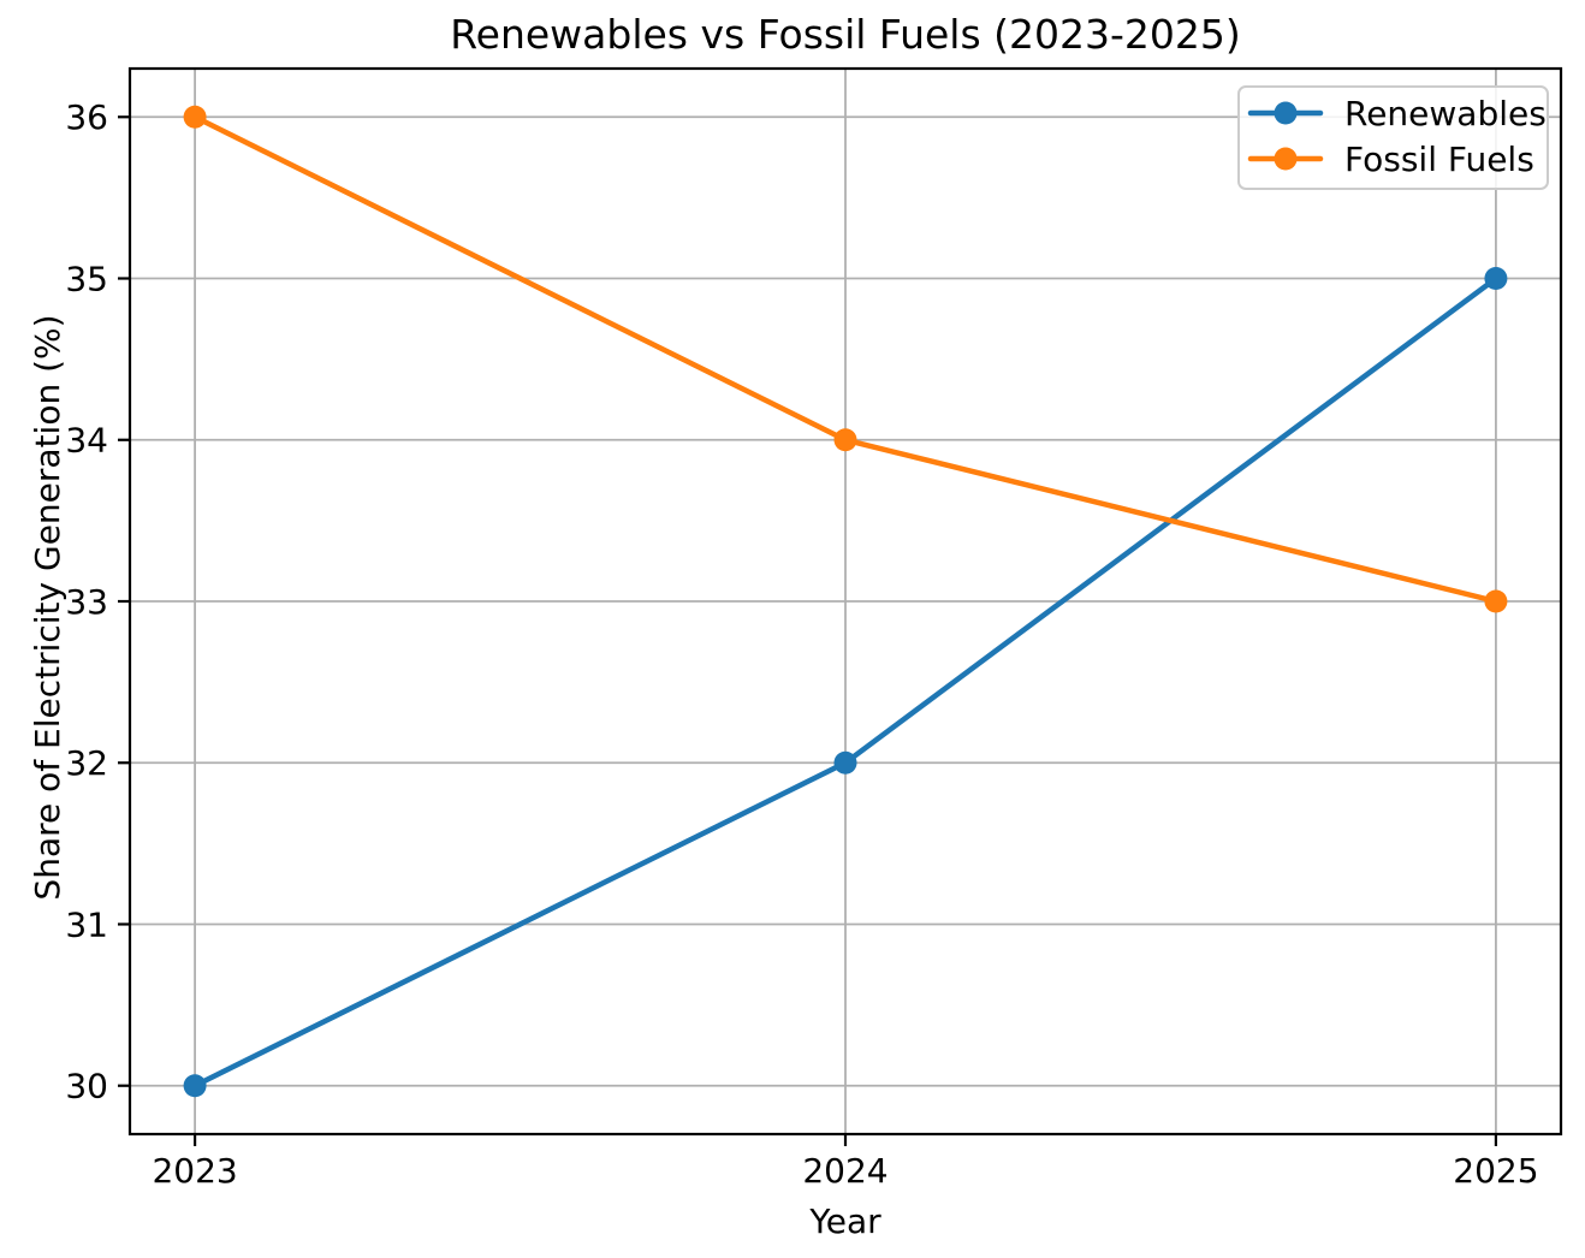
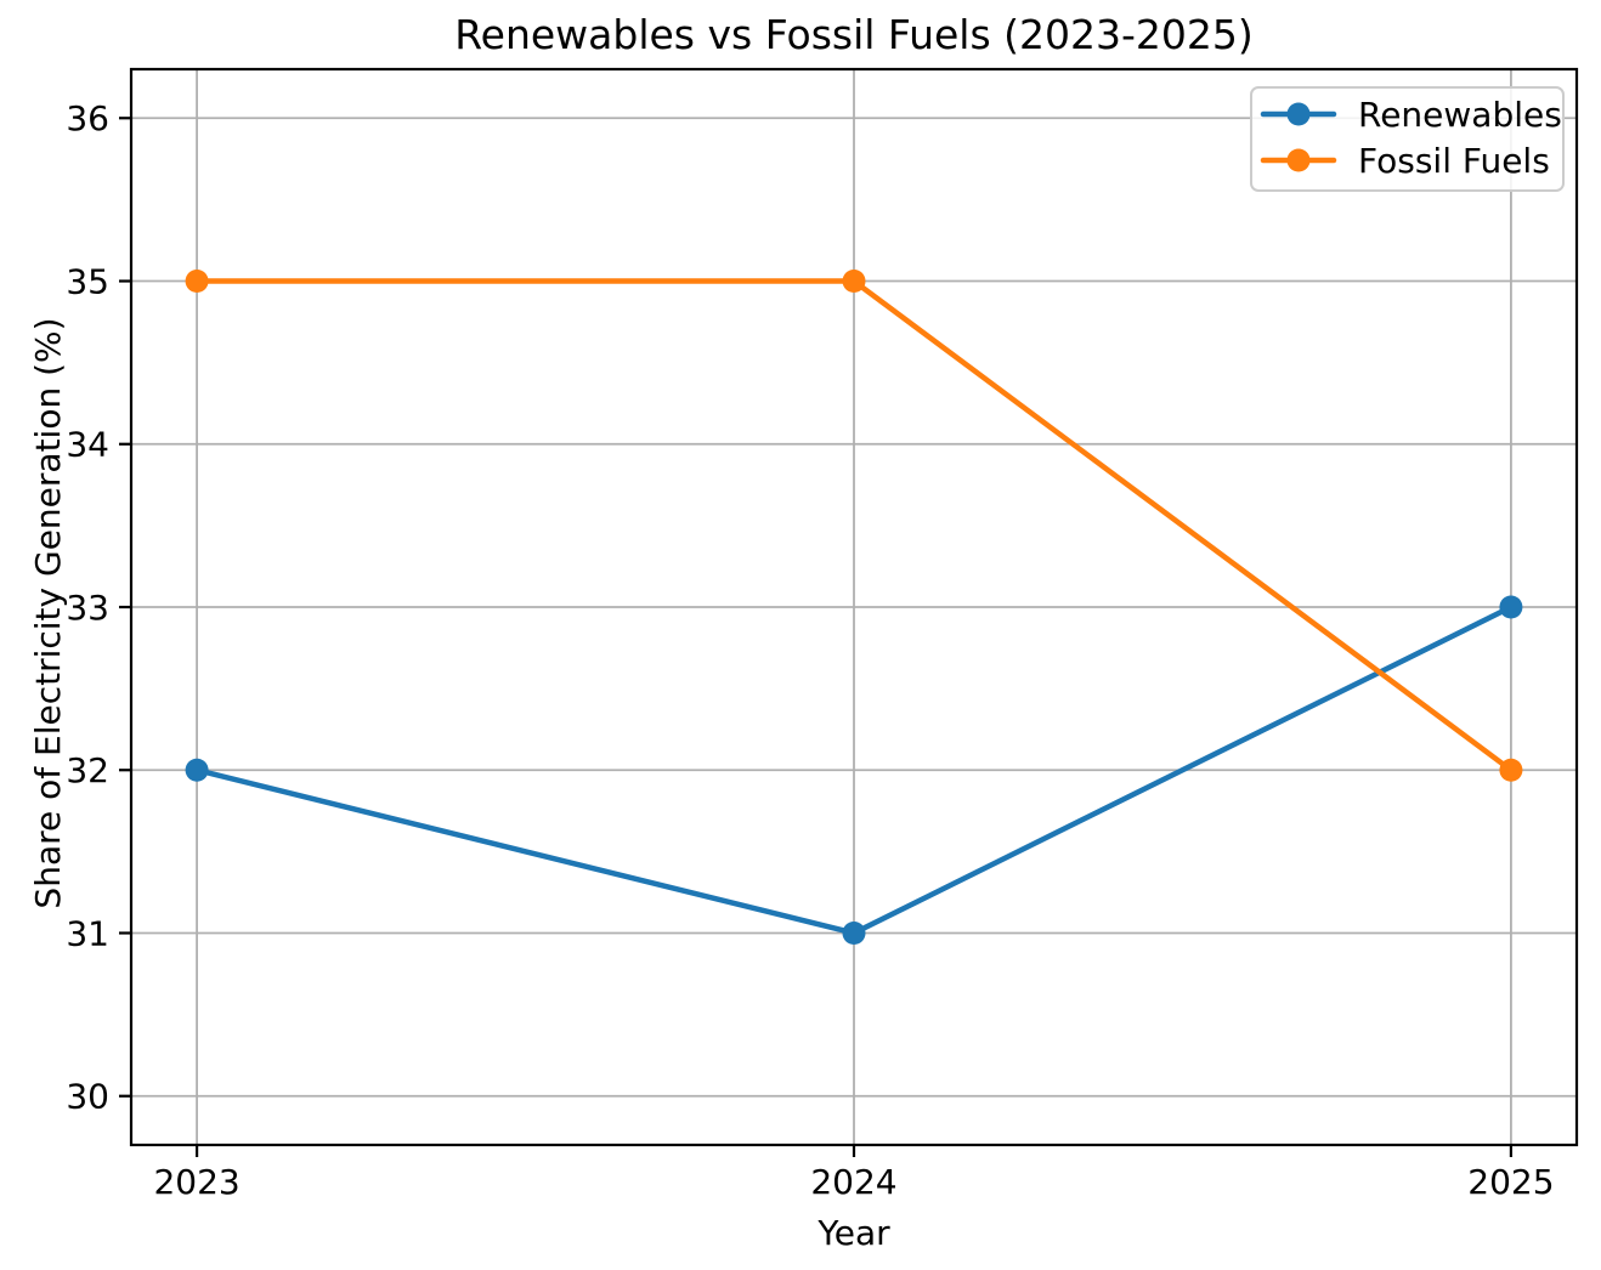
Renewables/2023: 30 -> 32
Fossil Fuels/2023: 36 -> 35
Renewables/2024: 32 -> 31
Fossil Fuels/2024: 34 -> 35
Renewables/2025: 35 -> 33
Fossil Fuels/2025: 33 -> 32
